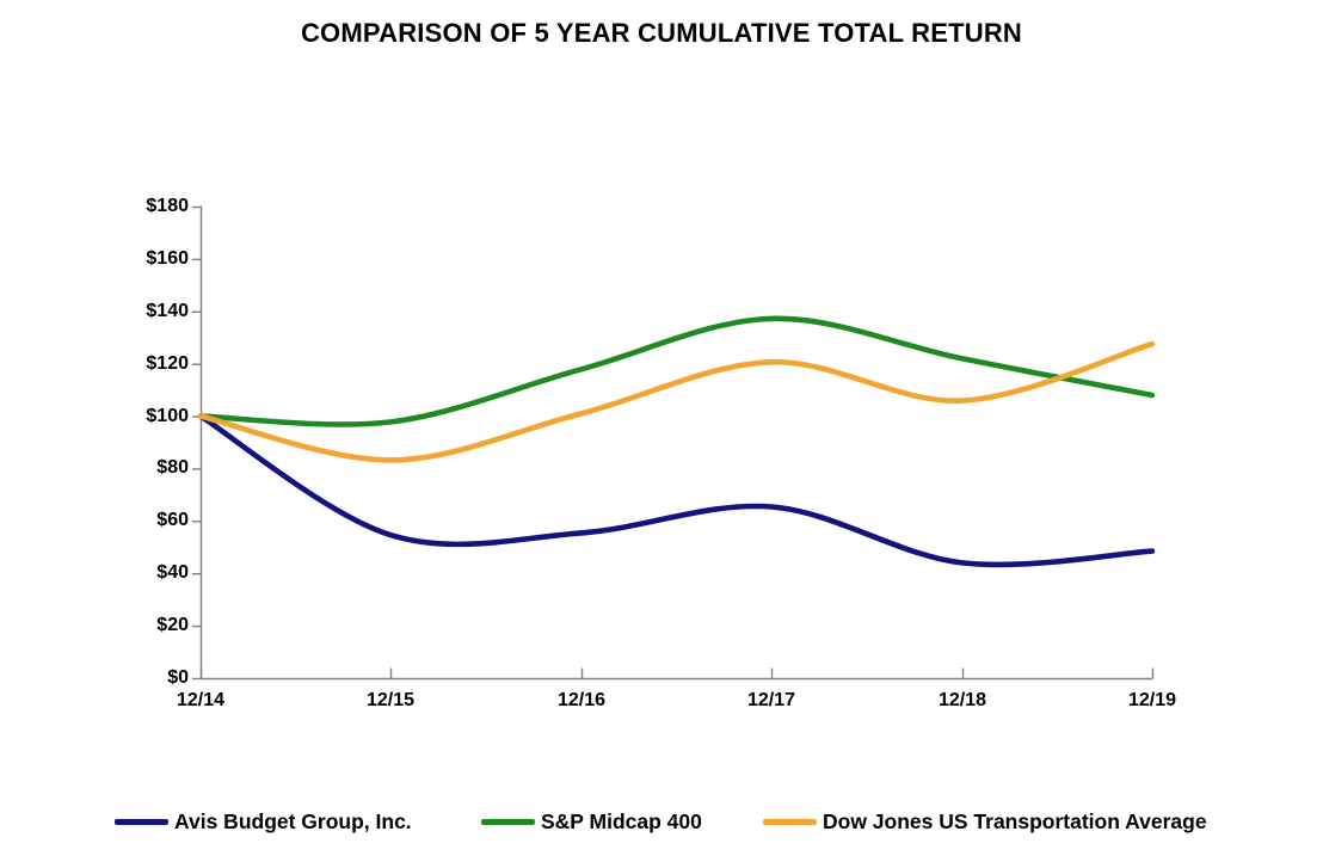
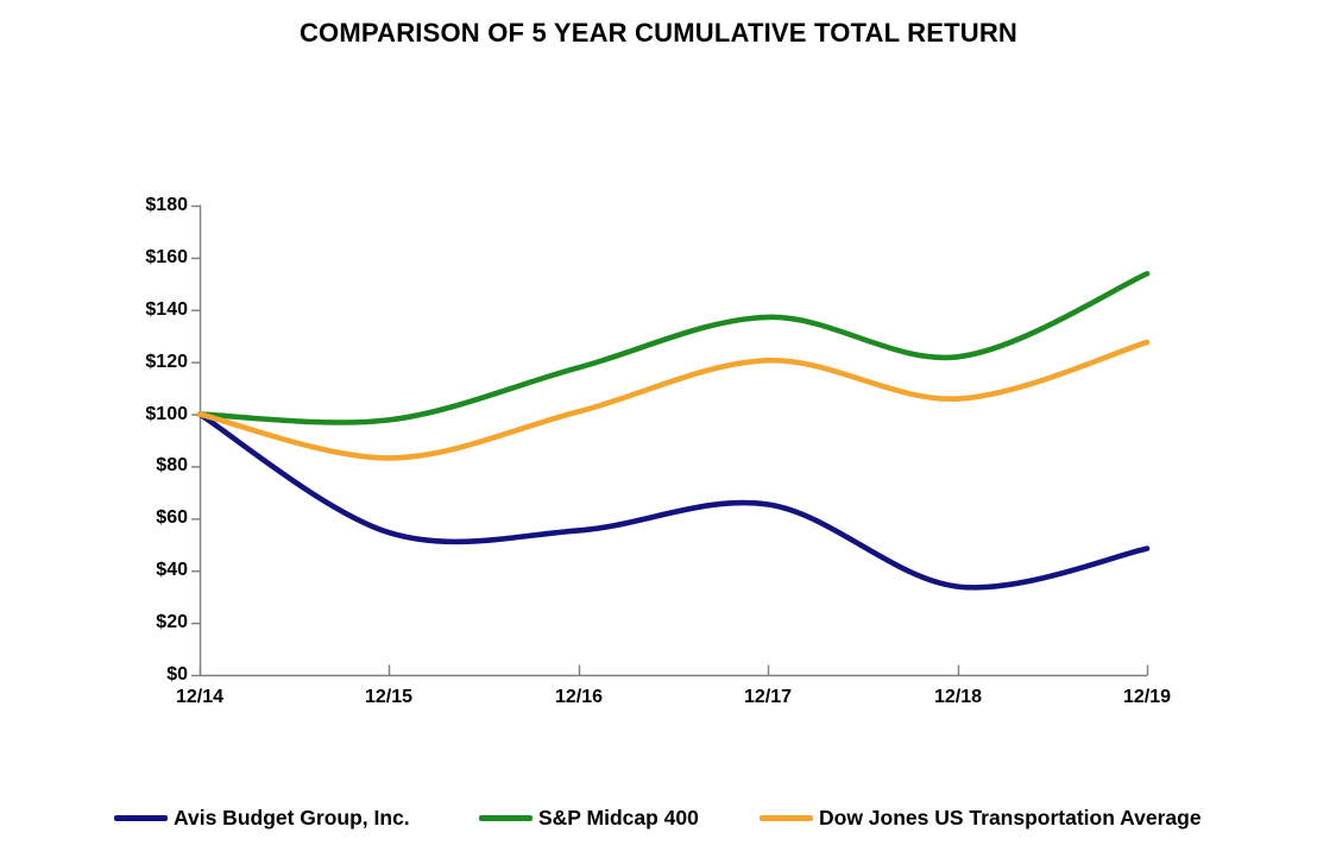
Avis Budget Group, Inc./12/18: $44 -> $34
S&P Midcap 400/12/19: $108 -> $154
